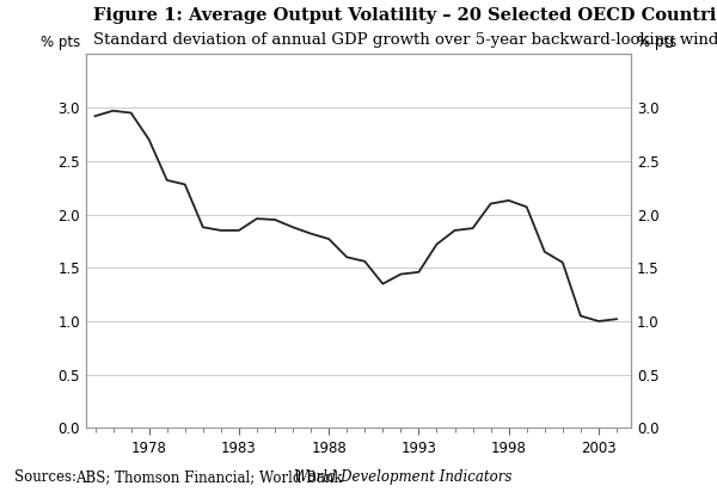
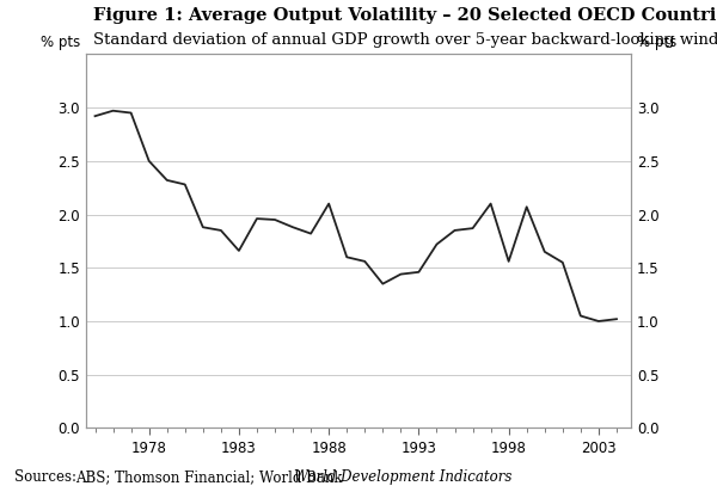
1978: 2.70 -> 2.50
1983: 1.85 -> 1.66
1988: 1.77 -> 2.10
1998: 2.13 -> 1.56
